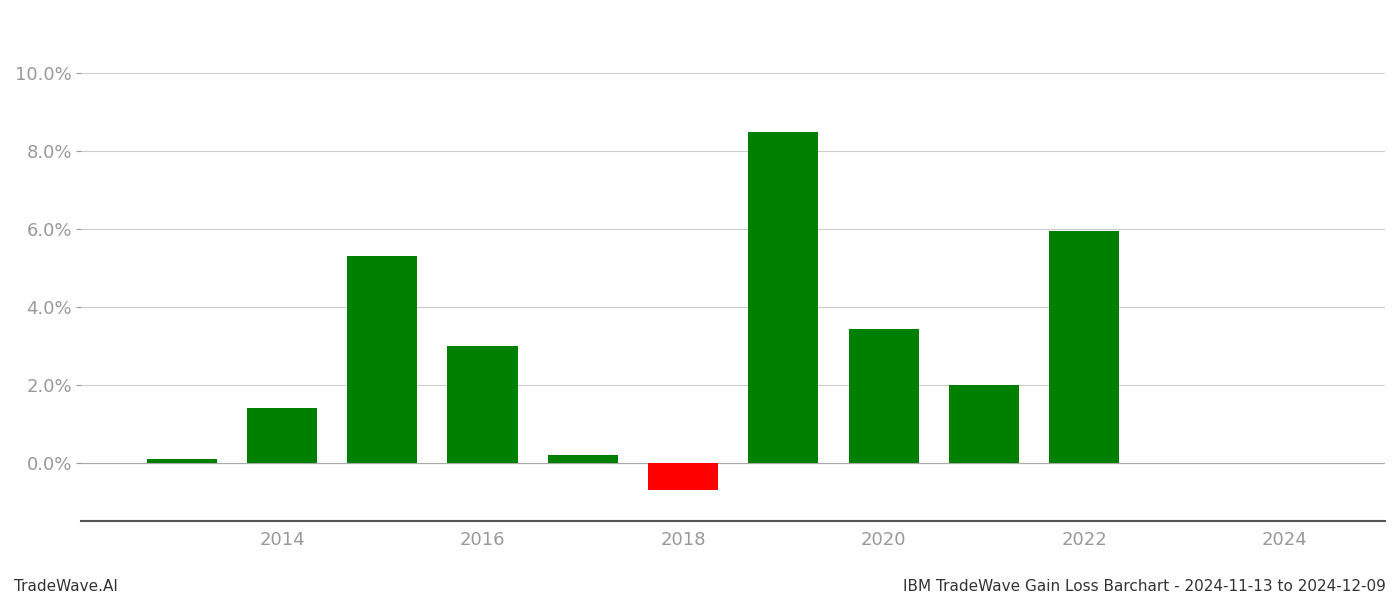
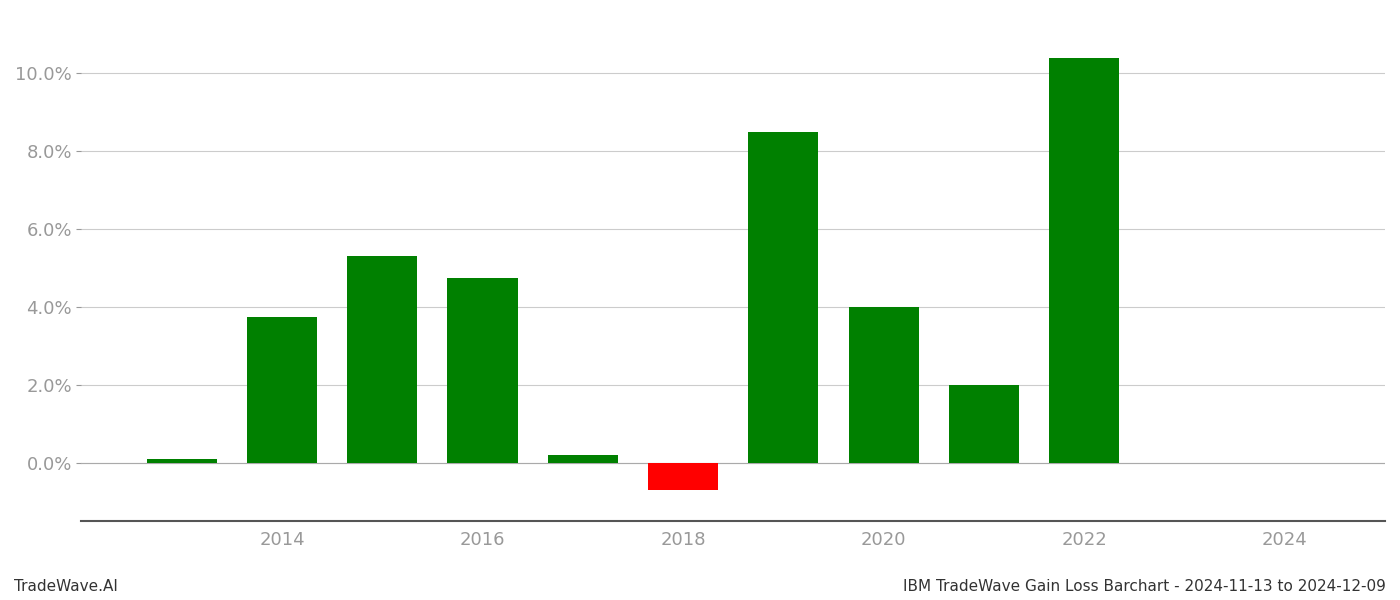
2014: 1.40% -> 3.75%
2016: 3.00% -> 4.75%
2020: 3.45% -> 4.00%
2022: 5.95% -> 10.40%
